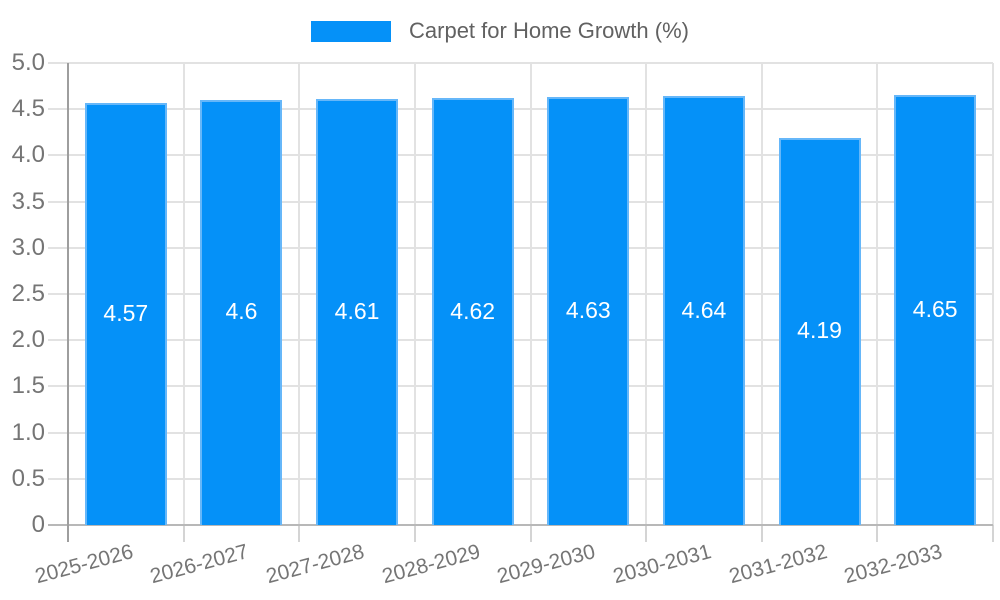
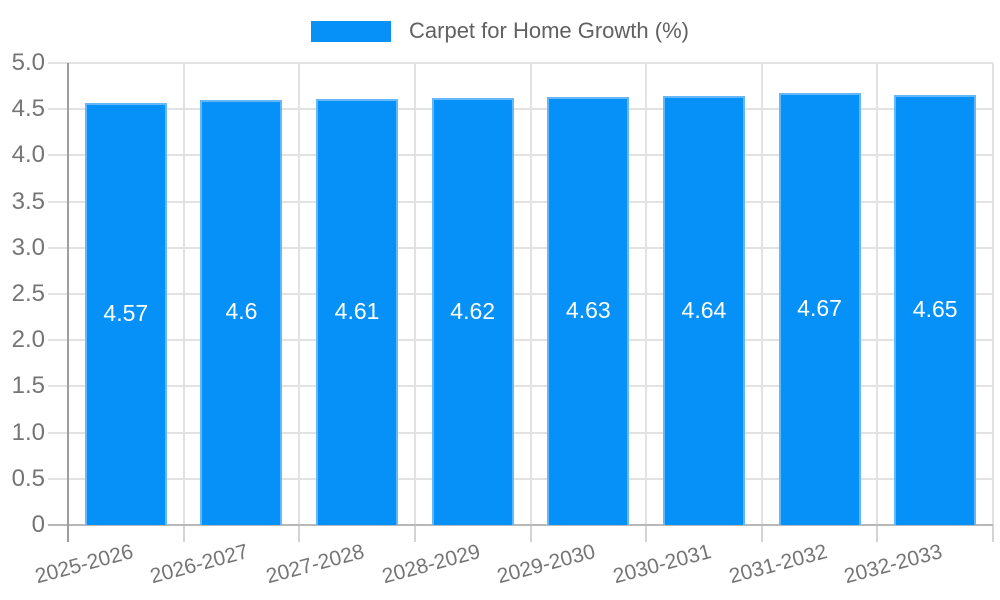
2031-2032: 4.19 -> 4.67
